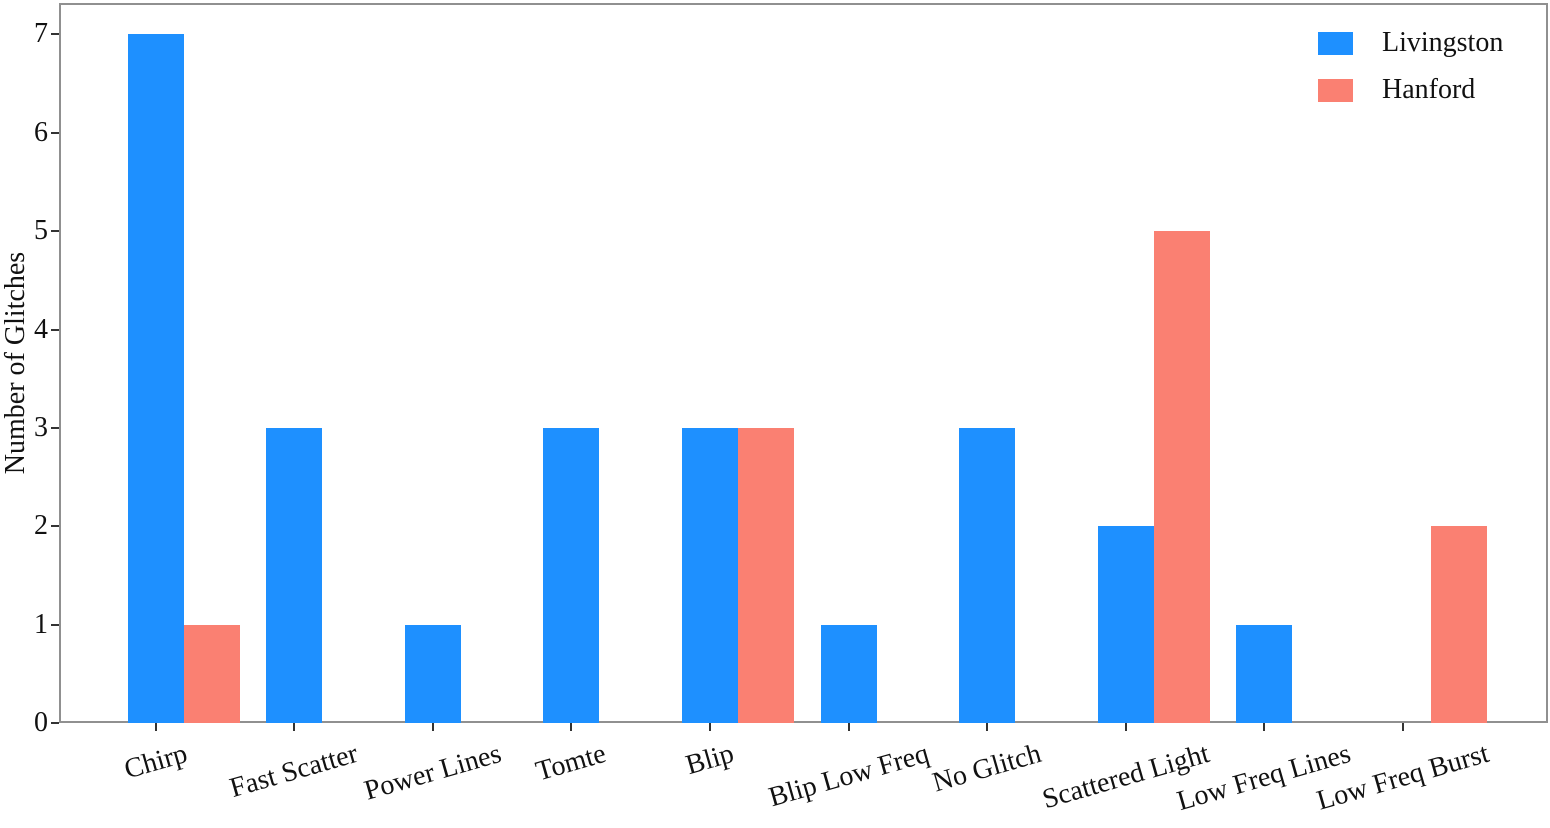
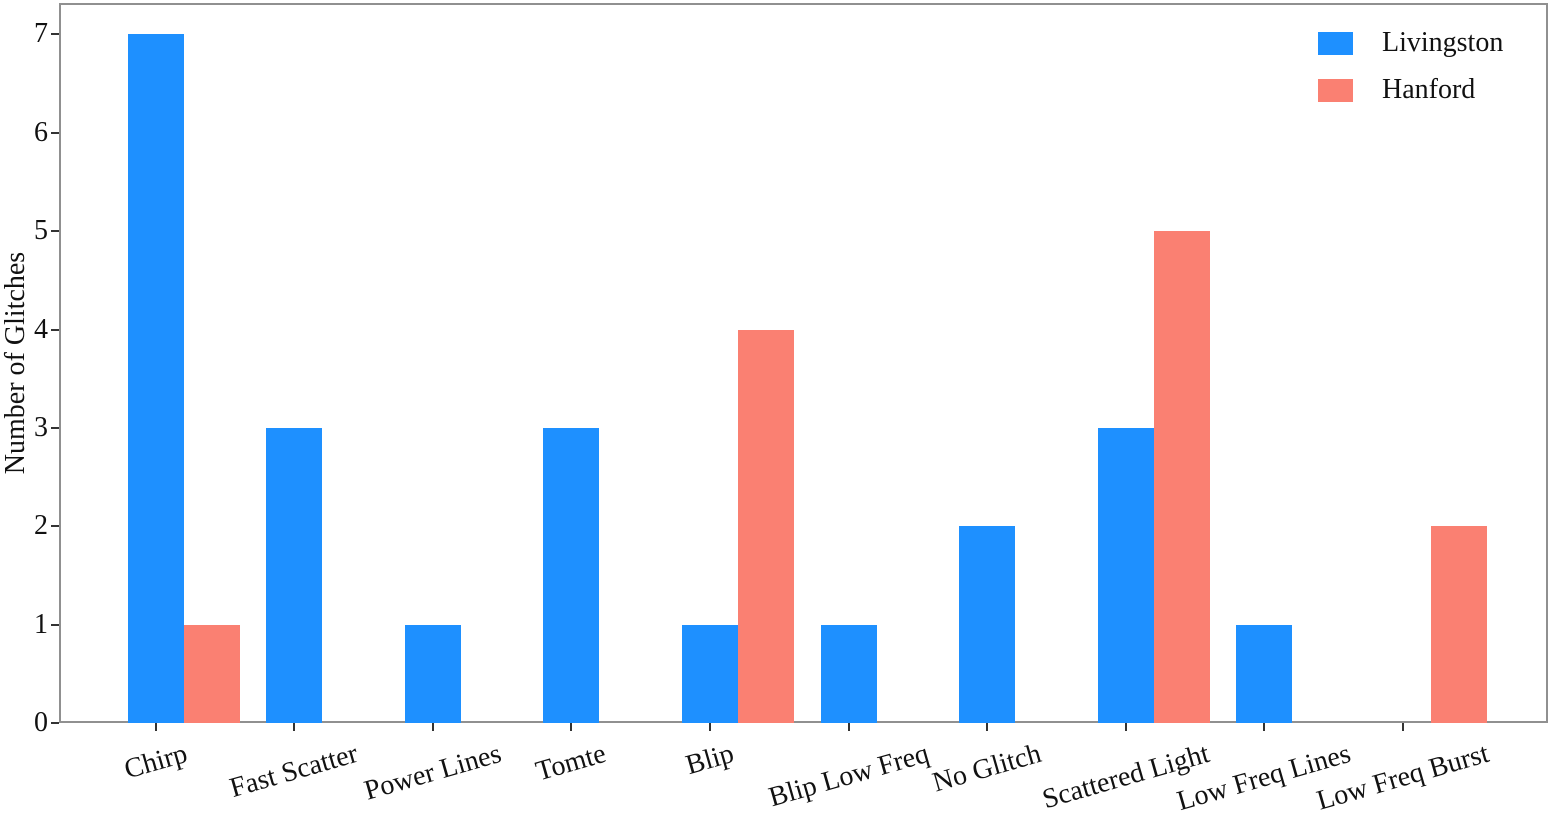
Livingston/Blip: 3 -> 1
Hanford/Blip: 3 -> 4
Livingston/No Glitch: 3 -> 2
Livingston/Scattered Light: 2 -> 3
